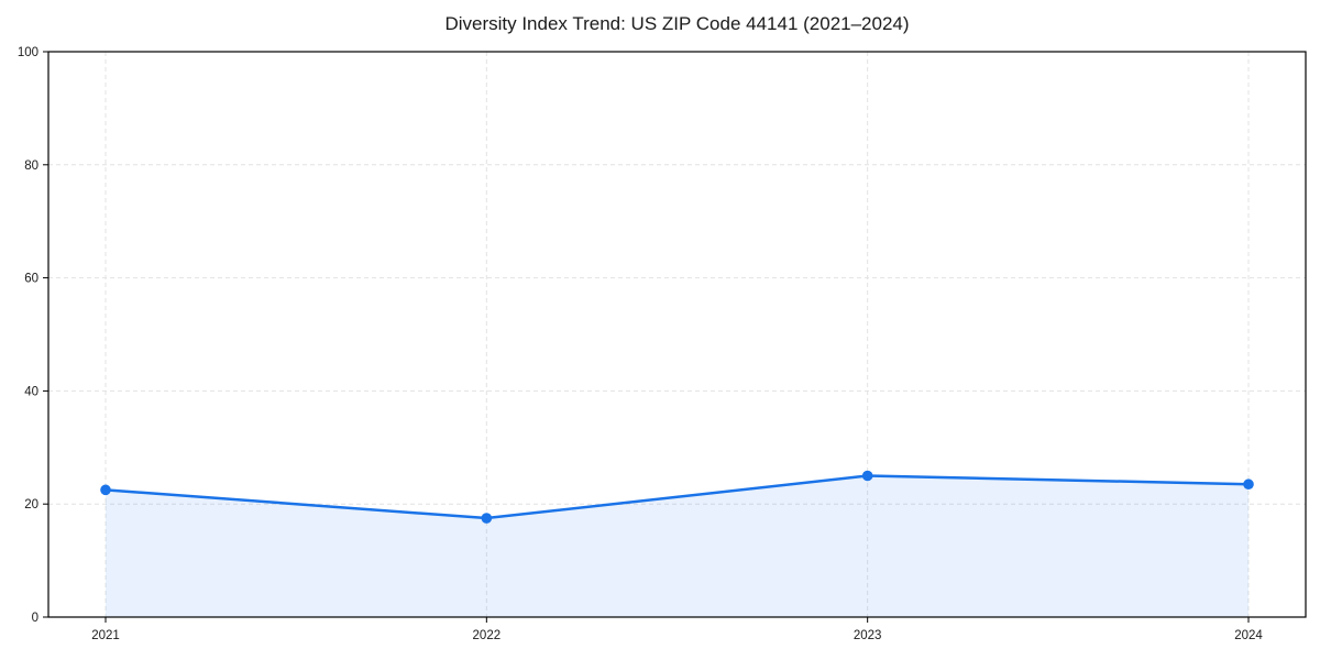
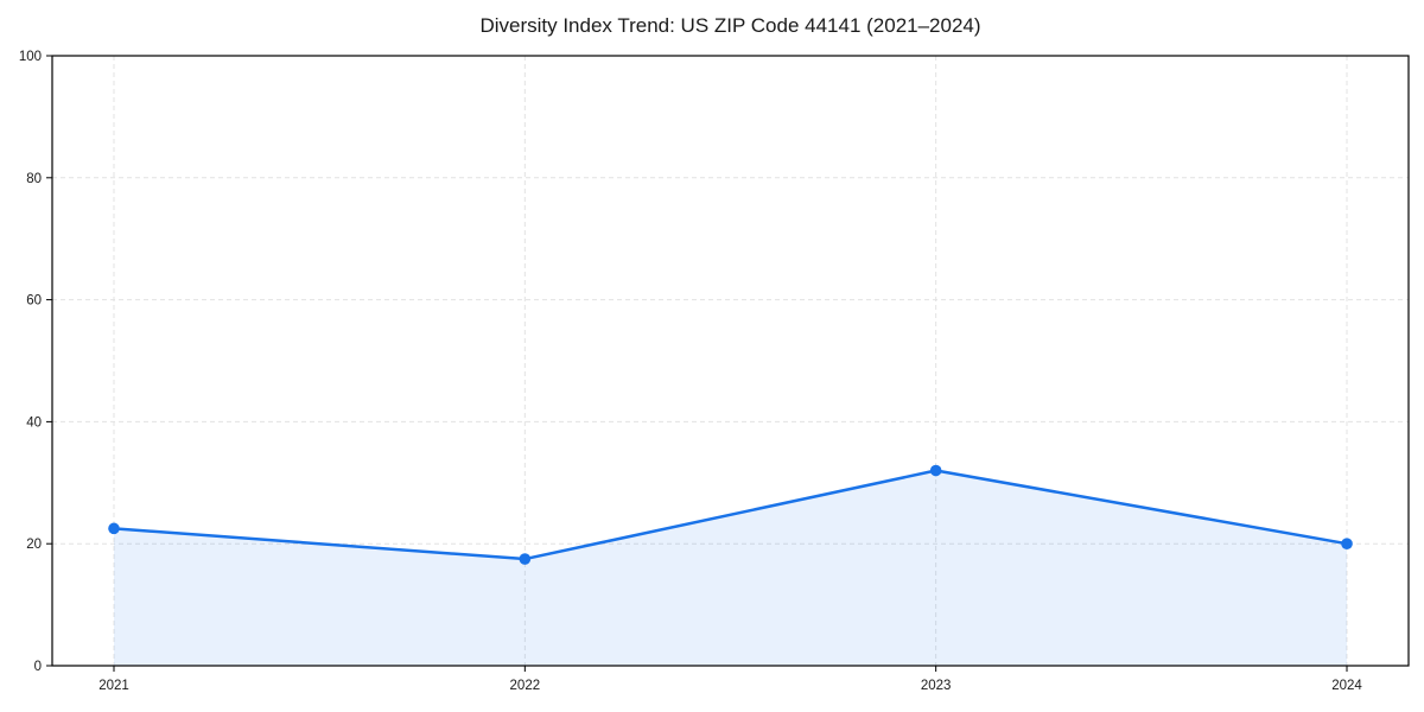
2023: 25 -> 32
2024: 24 -> 20
